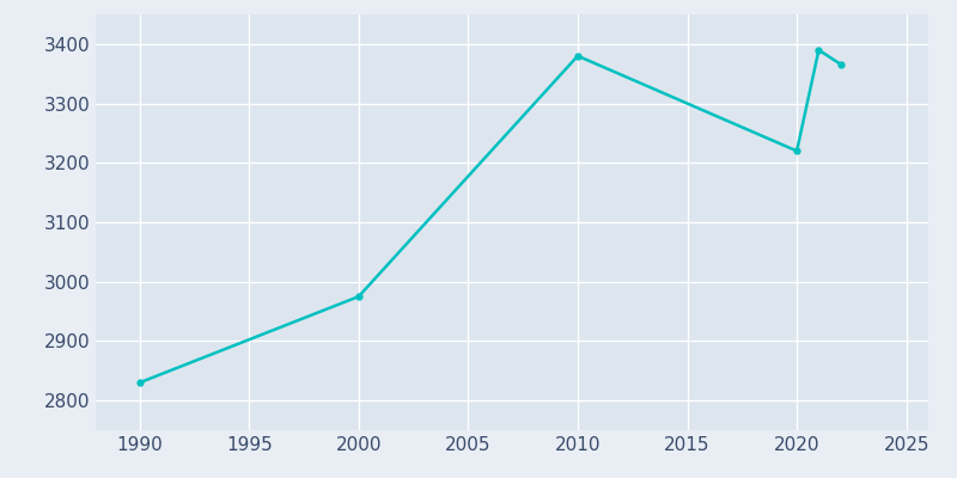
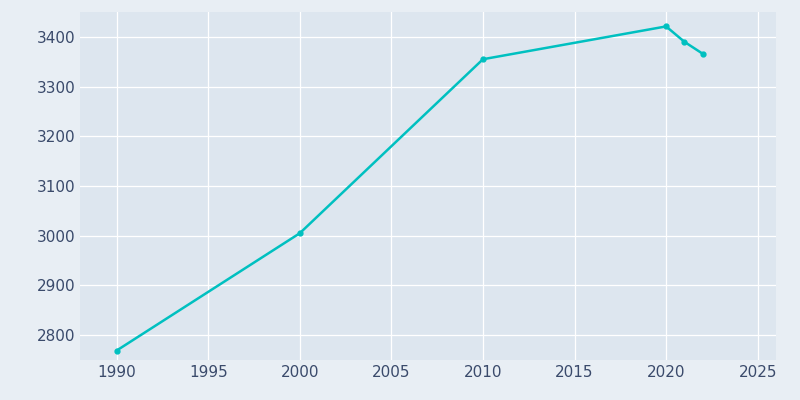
1990: 2830 -> 2769
2000: 2975 -> 3005
2010: 3380 -> 3355
2020: 3220 -> 3421
